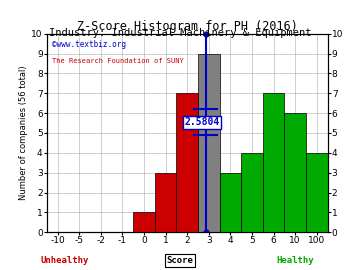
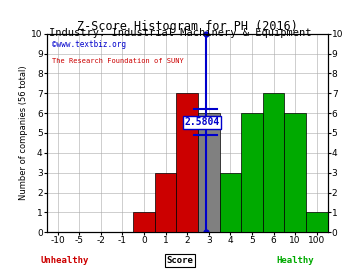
3: 9 -> 6
5: 4 -> 6
100: 4 -> 1
